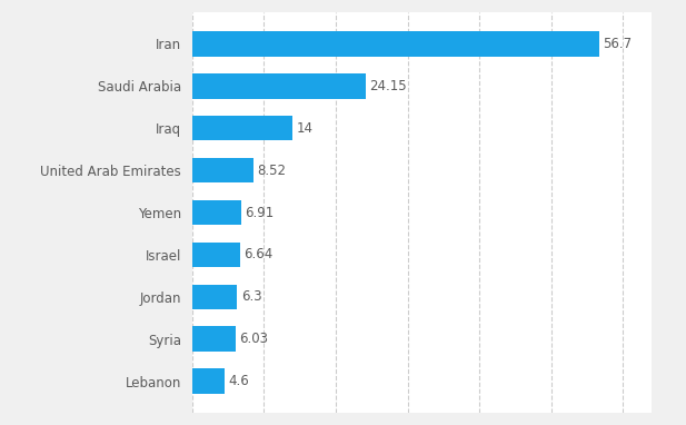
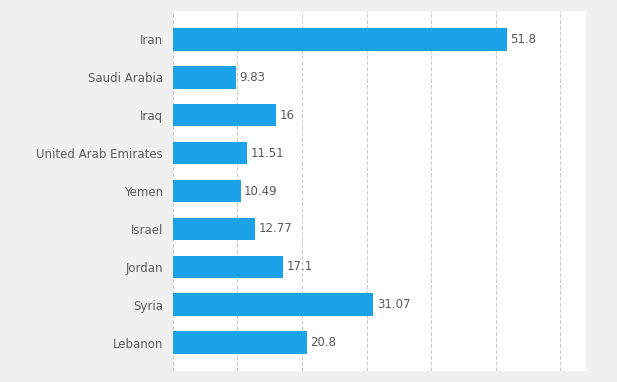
Iran: 56.7 -> 51.8
Saudi Arabia: 24.15 -> 9.83
Iraq: 14 -> 16
United Arab Emirates: 8.52 -> 11.51
Yemen: 6.91 -> 10.49
Israel: 6.64 -> 12.77
Jordan: 6.3 -> 17.1
Syria: 6.03 -> 31.07
Lebanon: 4.6 -> 20.8
